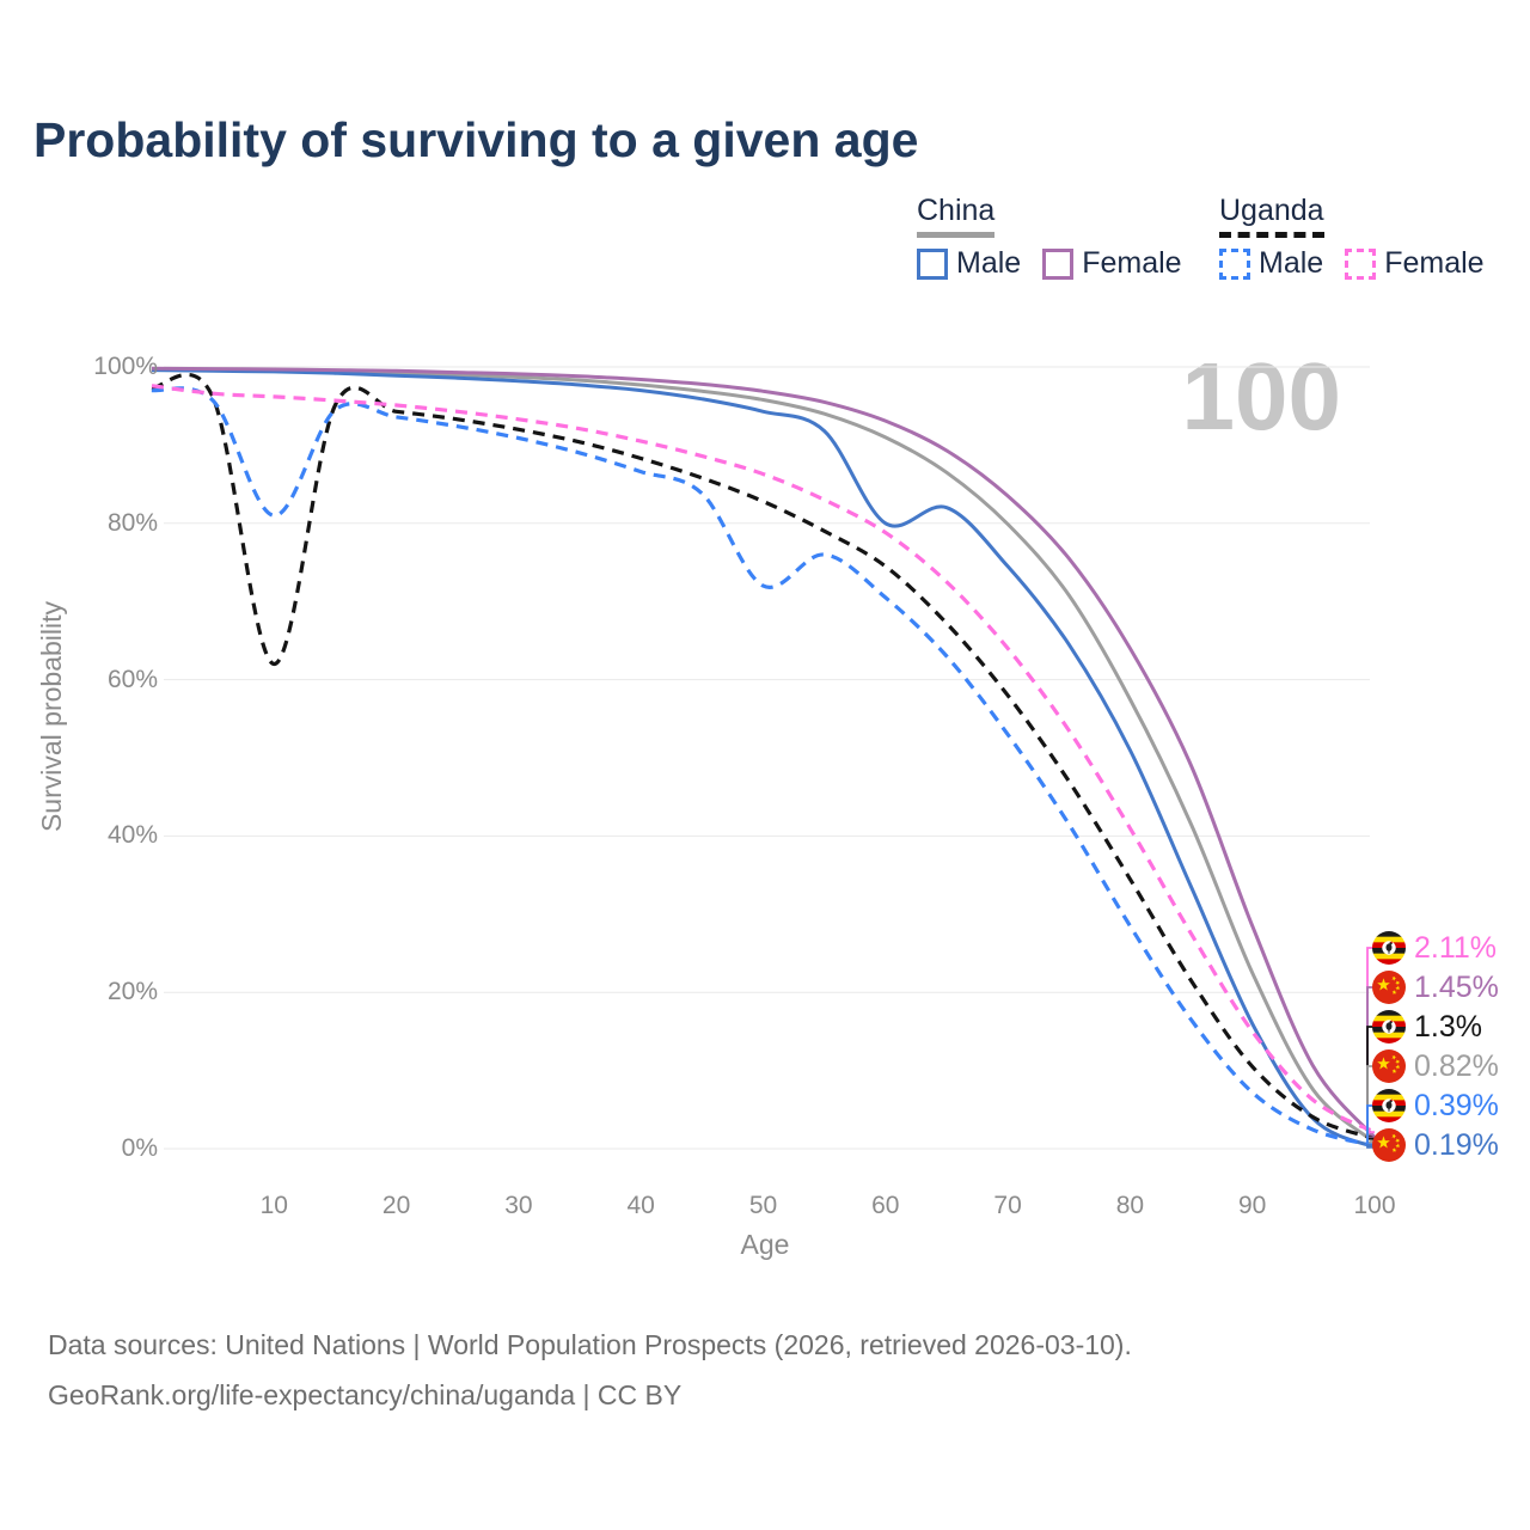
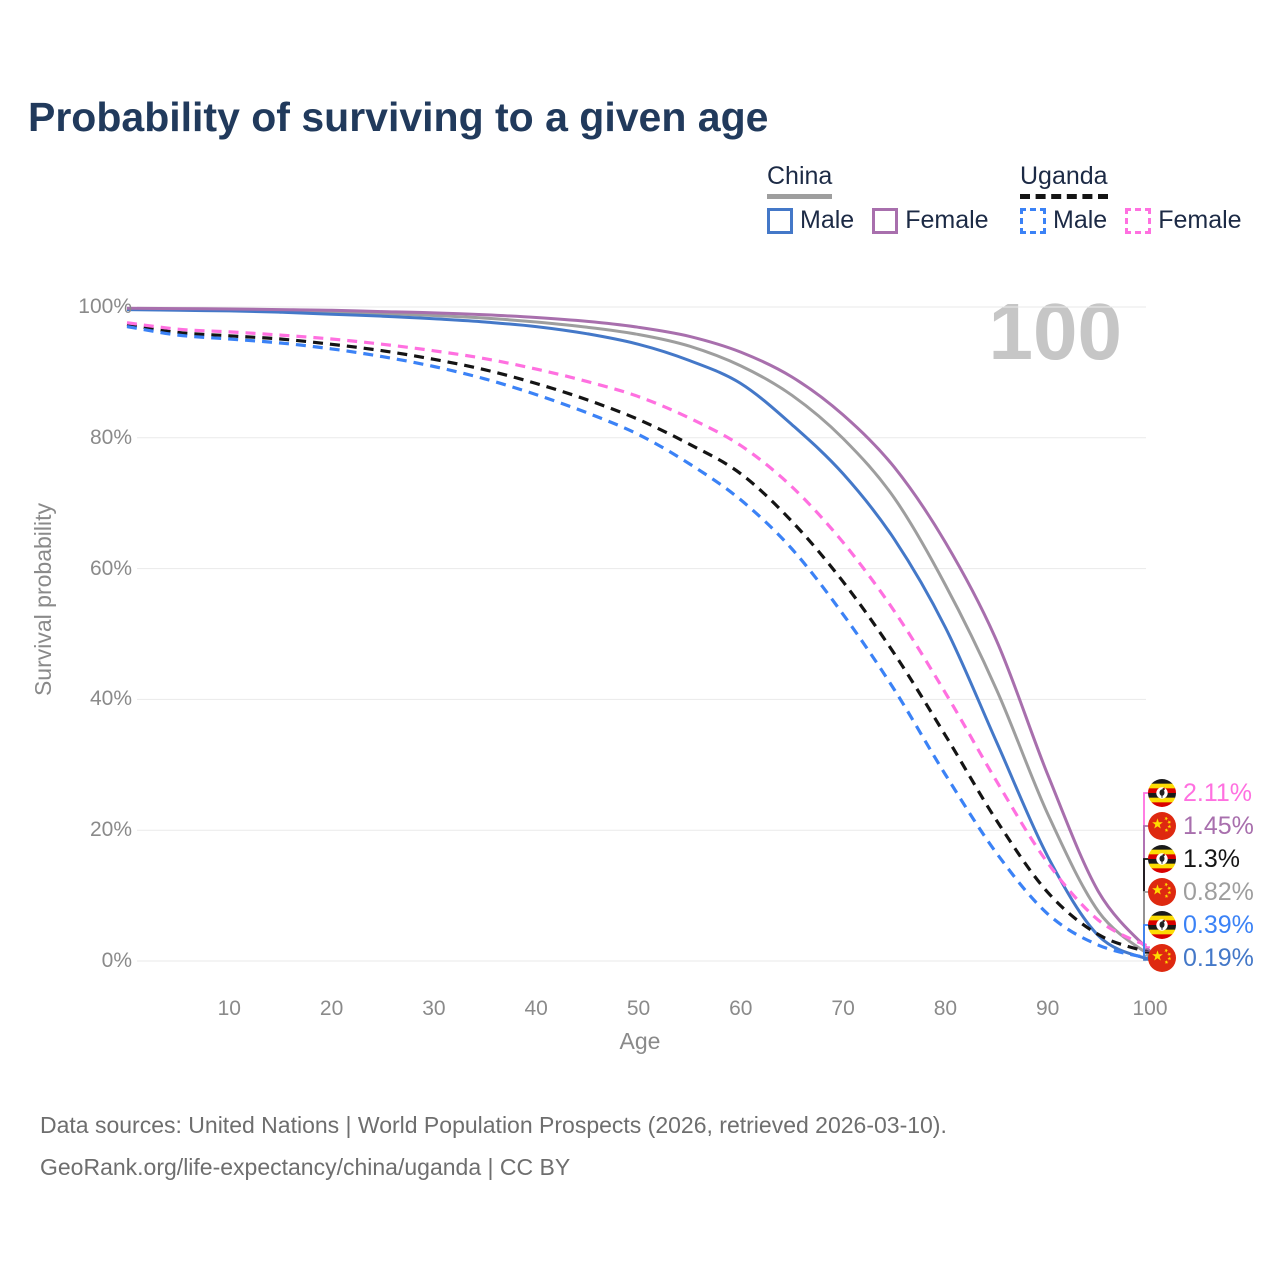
Uganda/10: 62% -> 96%
Uganda Male/10: 81% -> 95%
Uganda Male/50: 72% -> 80%
China Male/60: 80% -> 88%
